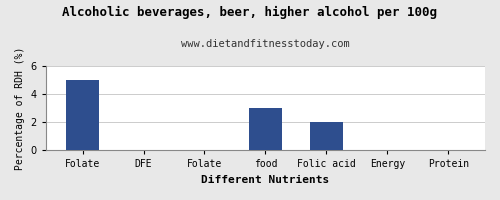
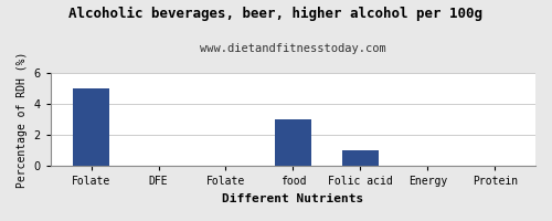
Folic acid: 2 -> 1
